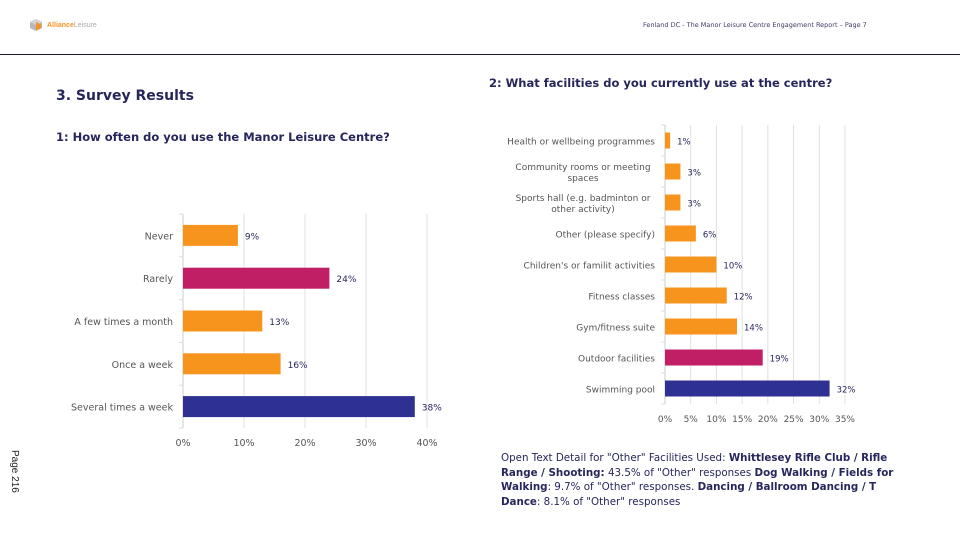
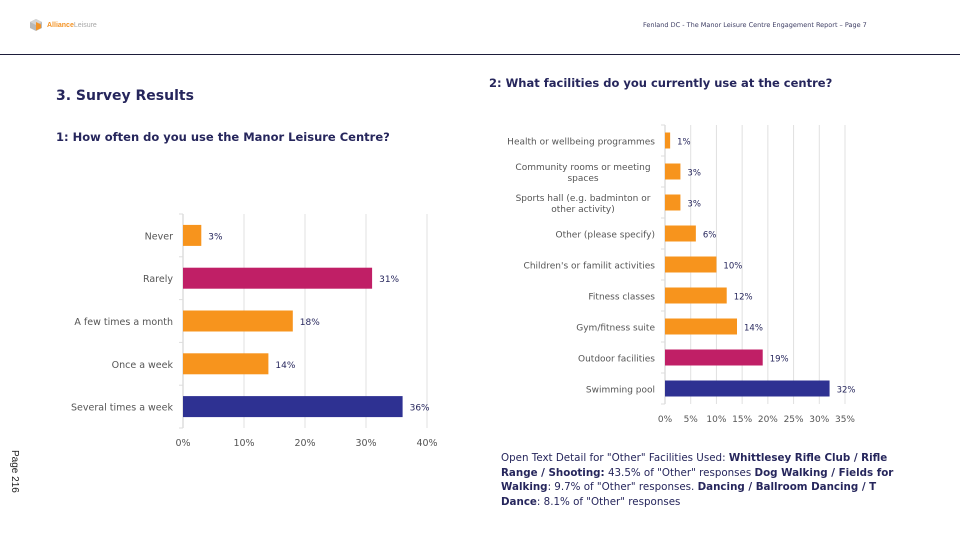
1: How often do you use the Manor Leisure Centre?/Never: 9% -> 3%
1: How often do you use the Manor Leisure Centre?/Rarely: 24% -> 31%
1: How often do you use the Manor Leisure Centre?/A few times a month: 13% -> 18%
1: How often do you use the Manor Leisure Centre?/Once a week: 16% -> 14%
1: How often do you use the Manor Leisure Centre?/Several times a week: 38% -> 36%
